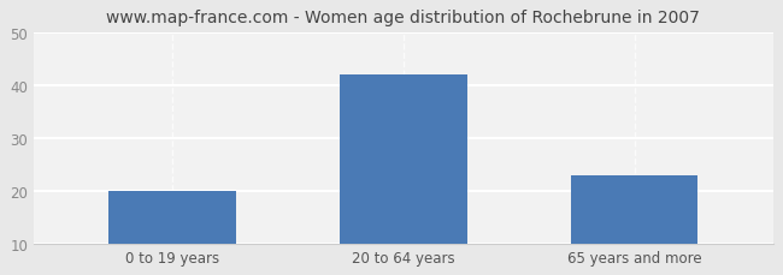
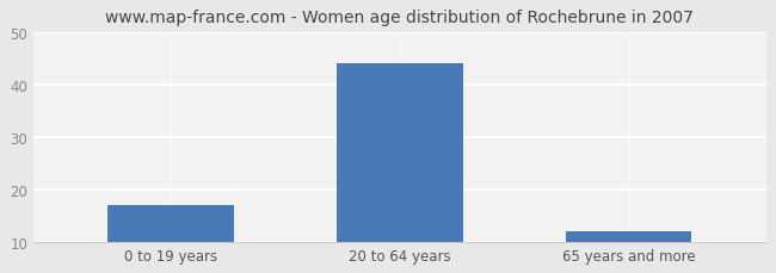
0 to 19 years: 20 -> 17
20 to 64 years: 42 -> 44
65 years and more: 23 -> 12
